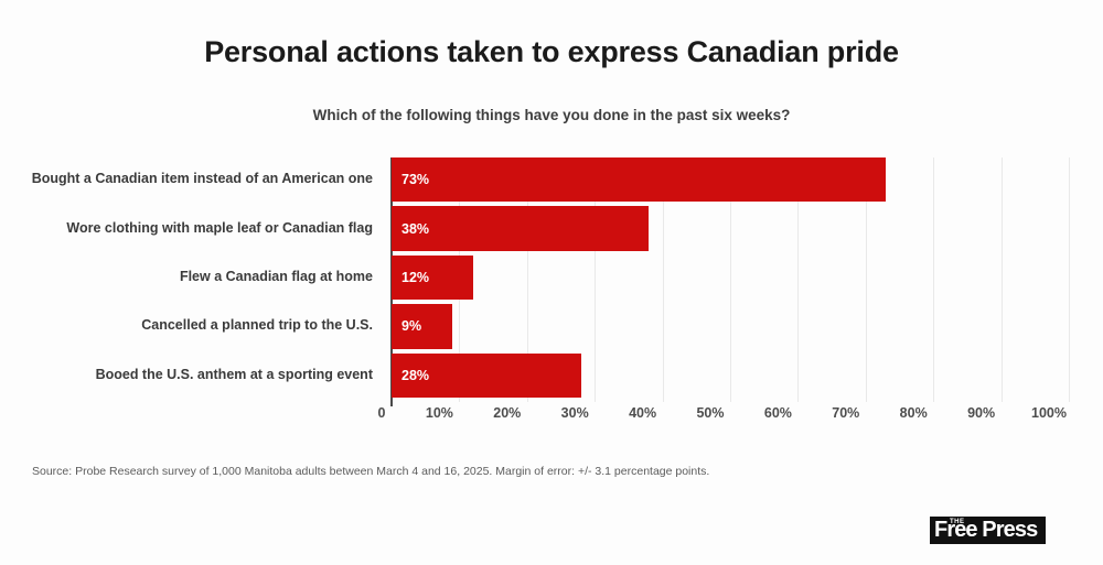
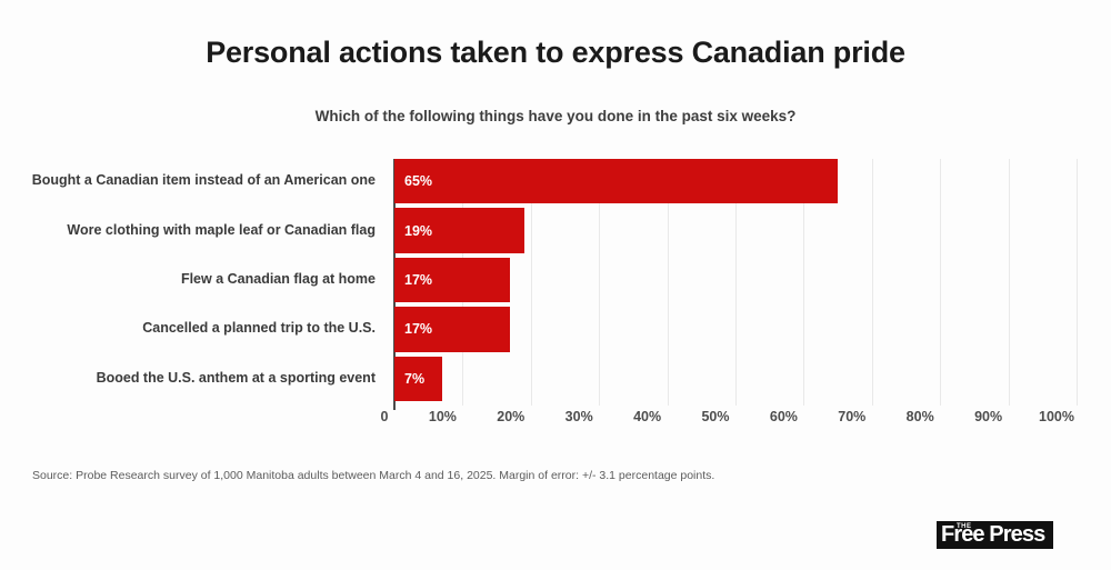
Bought a Canadian item instead of an American one: 73% -> 65%
Wore clothing with maple leaf or Canadian flag: 38% -> 19%
Flew a Canadian flag at home: 12% -> 17%
Cancelled a planned trip to the U.S.: 9% -> 17%
Booed the U.S. anthem at a sporting event: 28% -> 7%
